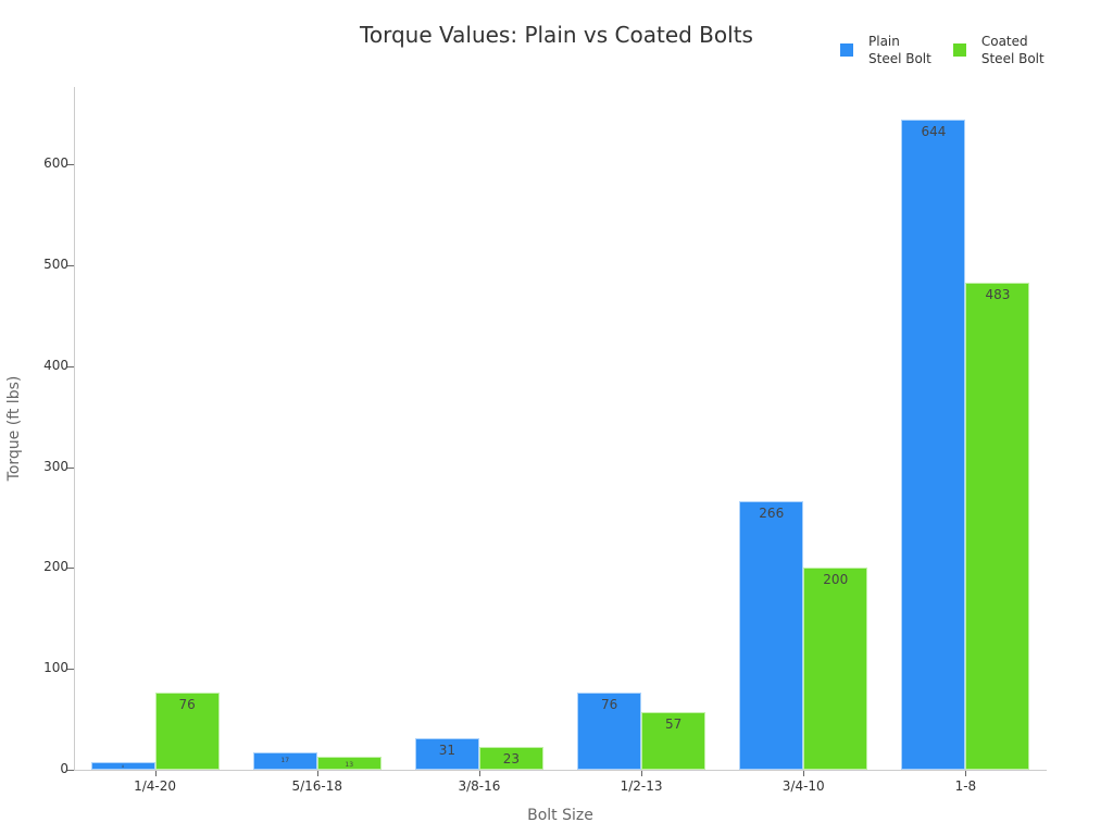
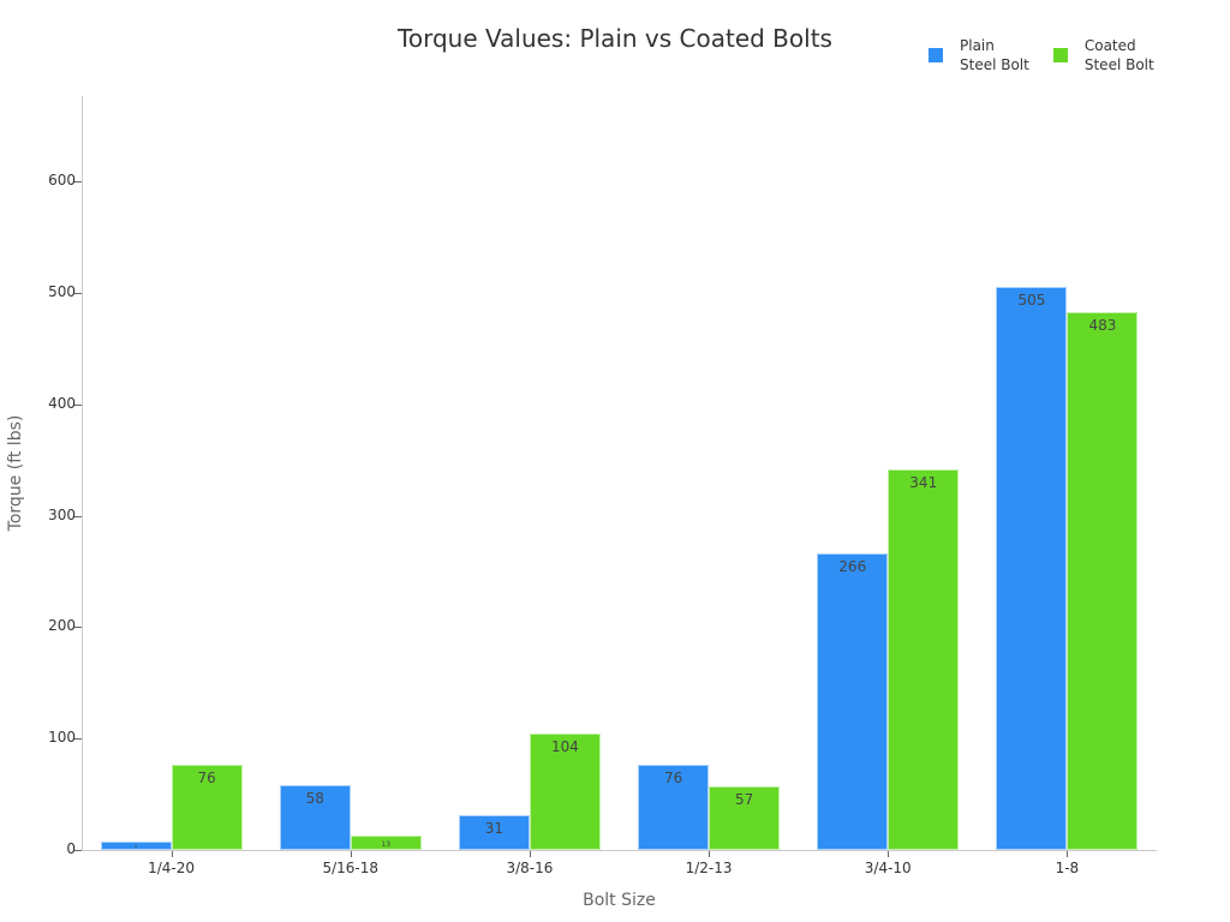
Plain Steel Bolt/5/16-18: 17 -> 58
Coated Steel Bolt/3/8-16: 23 -> 104
Coated Steel Bolt/3/4-10: 200 -> 341
Plain Steel Bolt/1-8: 644 -> 505
